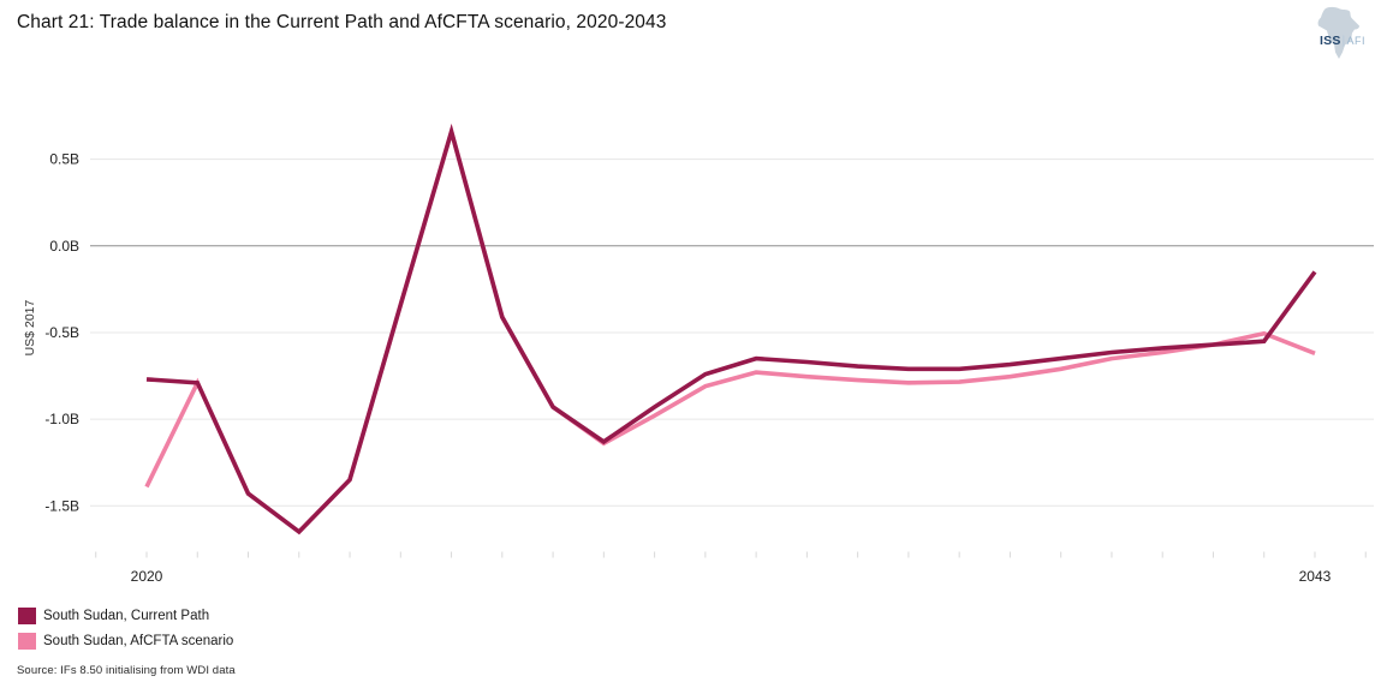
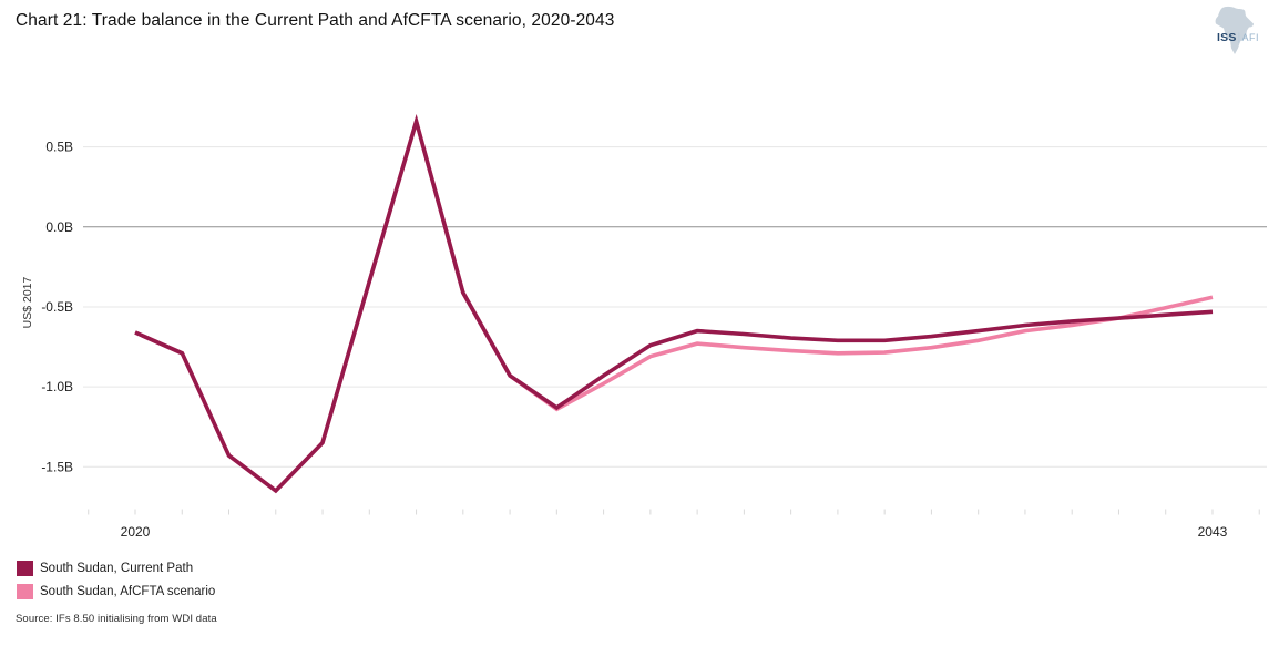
South Sudan, Current Path/2020: -0.77B -> -0.66B
South Sudan, AfCFTA scenario/2020: -1.39B -> -0.66B
South Sudan, Current Path/2043: -0.15B -> -0.53B
South Sudan, AfCFTA scenario/2043: -0.62B -> -0.44B
